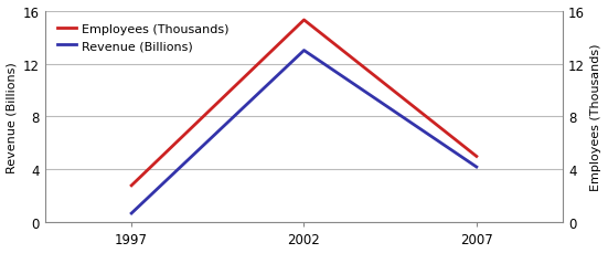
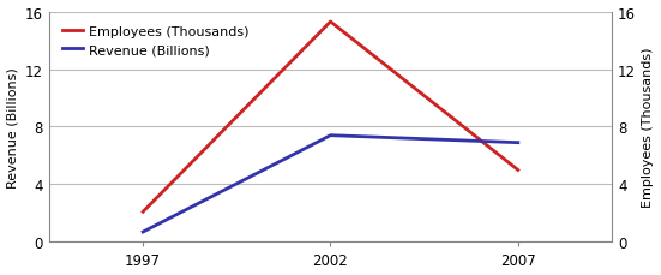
Employees (Thousands)/1997: 2.8 -> 2.1
Revenue (Billions)/2002: 13.0 -> 7.4
Revenue (Billions)/2007: 4.2 -> 6.9
